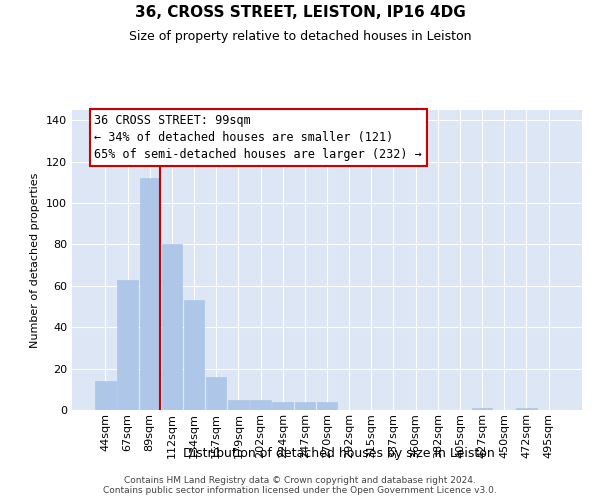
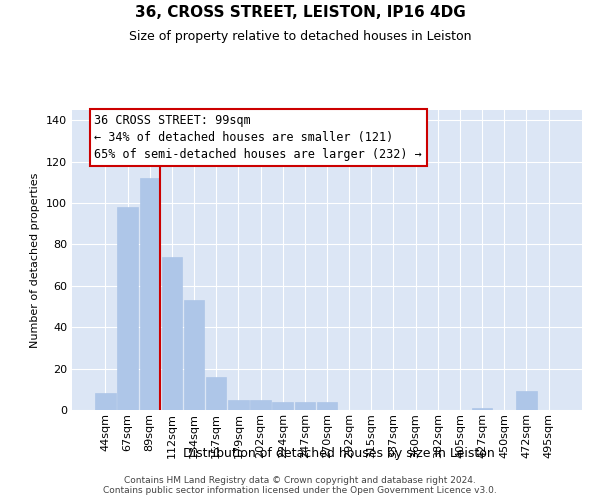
44sqm: 14 -> 8
67sqm: 63 -> 98
112sqm: 80 -> 74
472sqm: 1 -> 9
